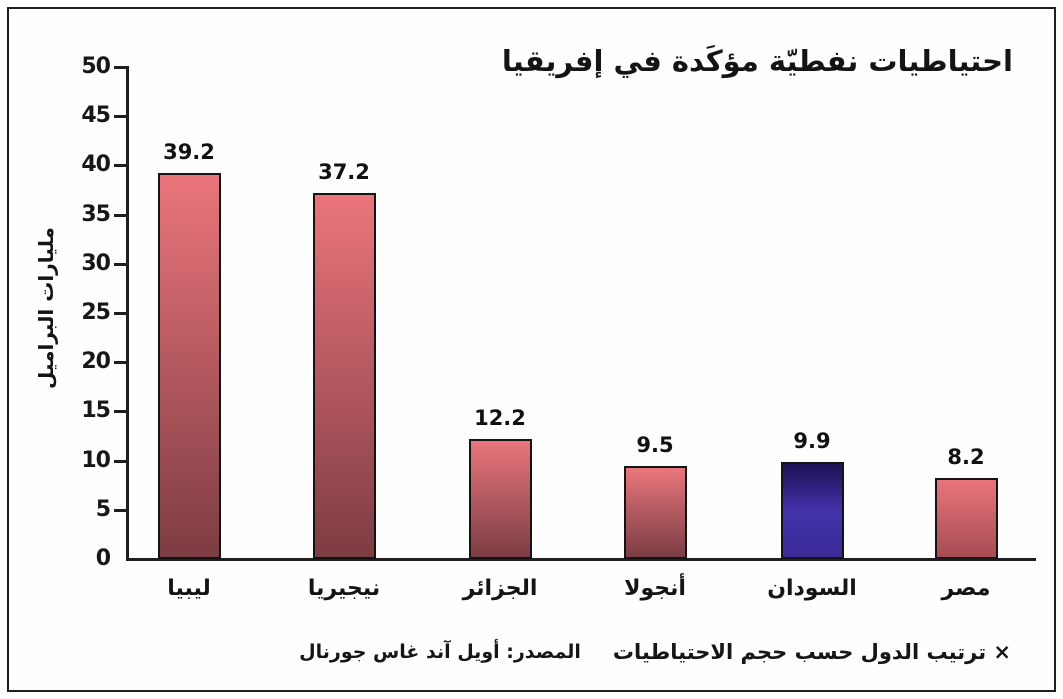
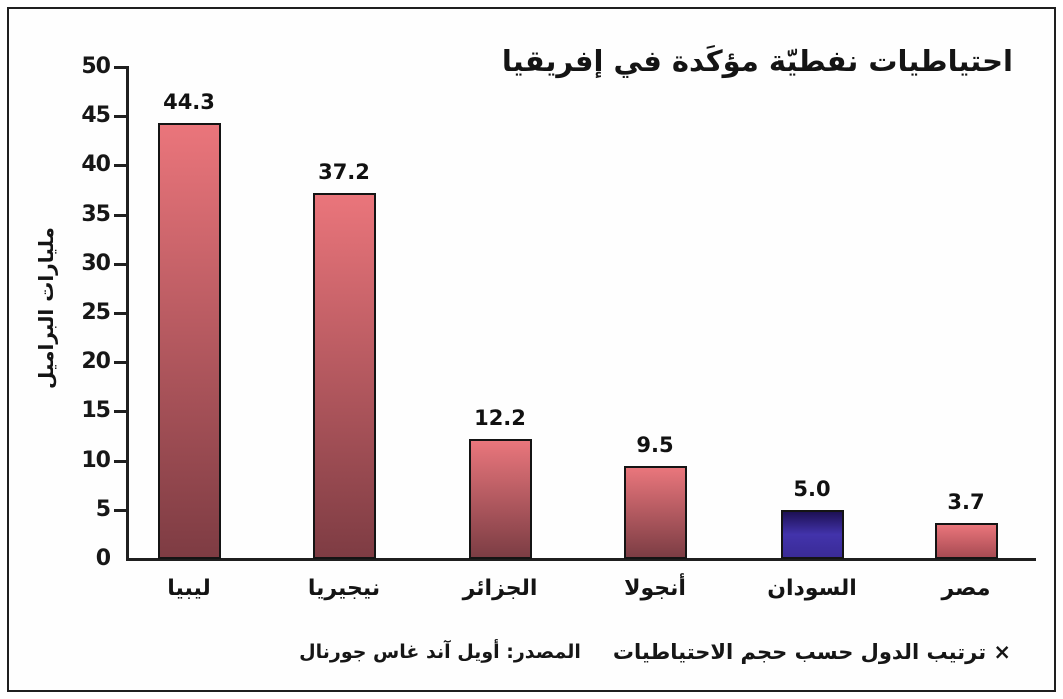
ليبيا: 39.2 -> 44.3
السودان: 9.9 -> 5.0
مصر: 8.2 -> 3.7
